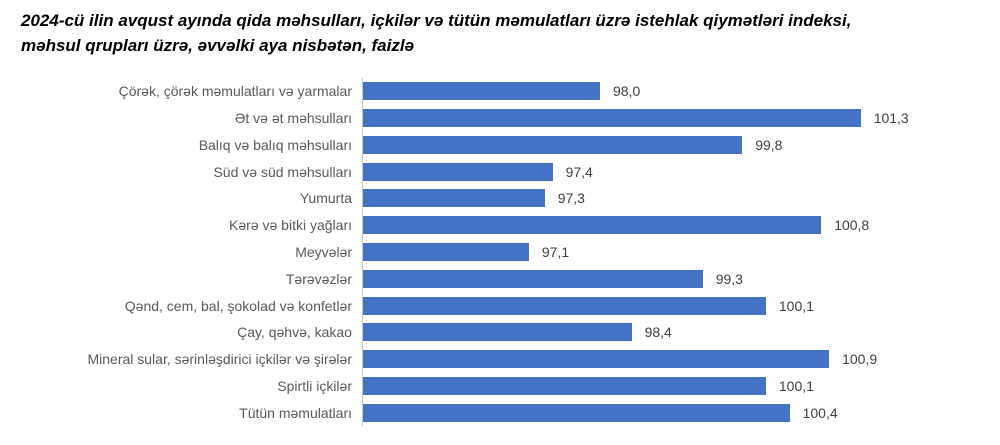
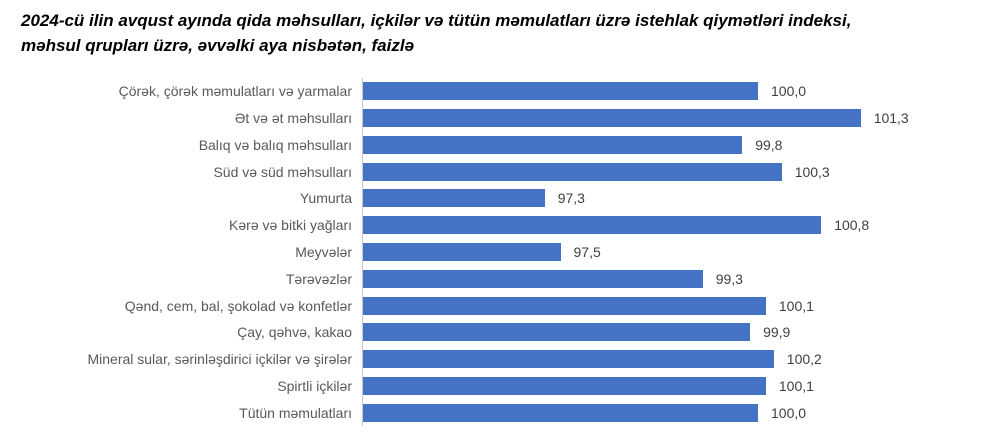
Çörək, çörək məmulatları və yarmalar: 98,0 -> 100,0
Süd və süd məhsulları: 97,4 -> 100,3
Meyvələr: 97,1 -> 97,5
Çay, qəhvə, kakao: 98,4 -> 99,9
Mineral sular, sərinləşdirici içkilər və şirələr: 100,9 -> 100,2
Tütün məmulatları: 100,4 -> 100,0
